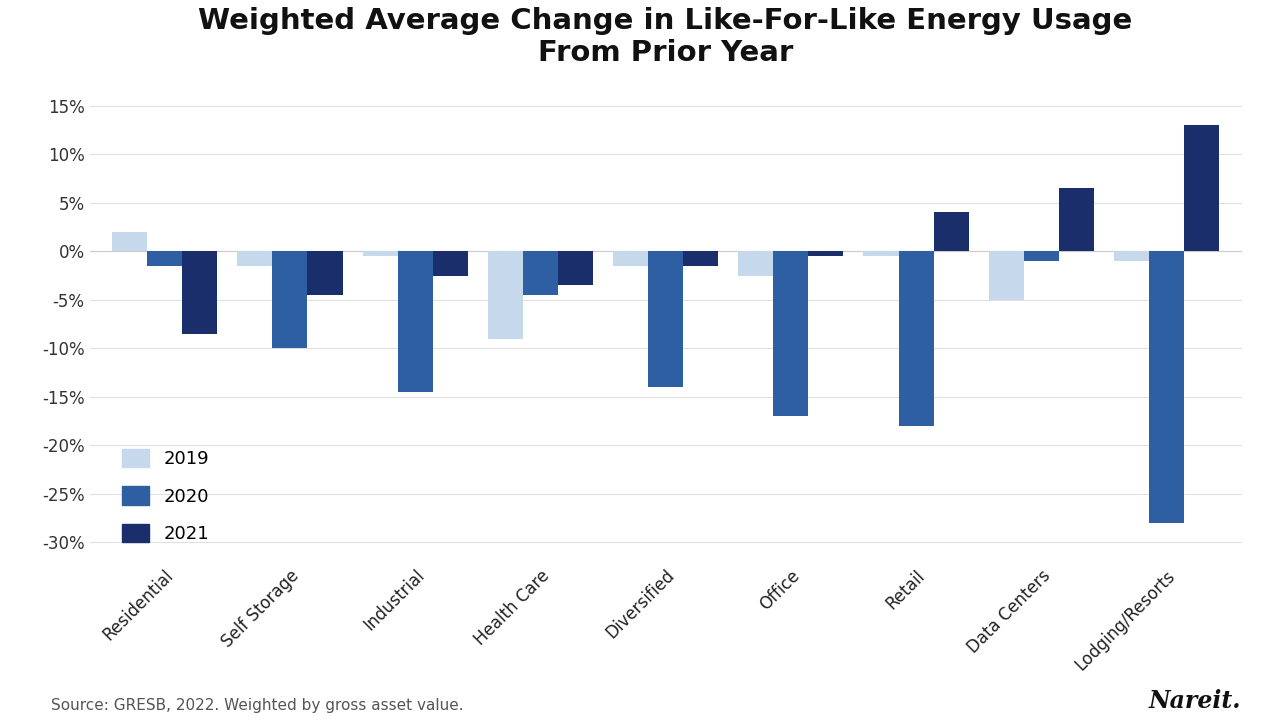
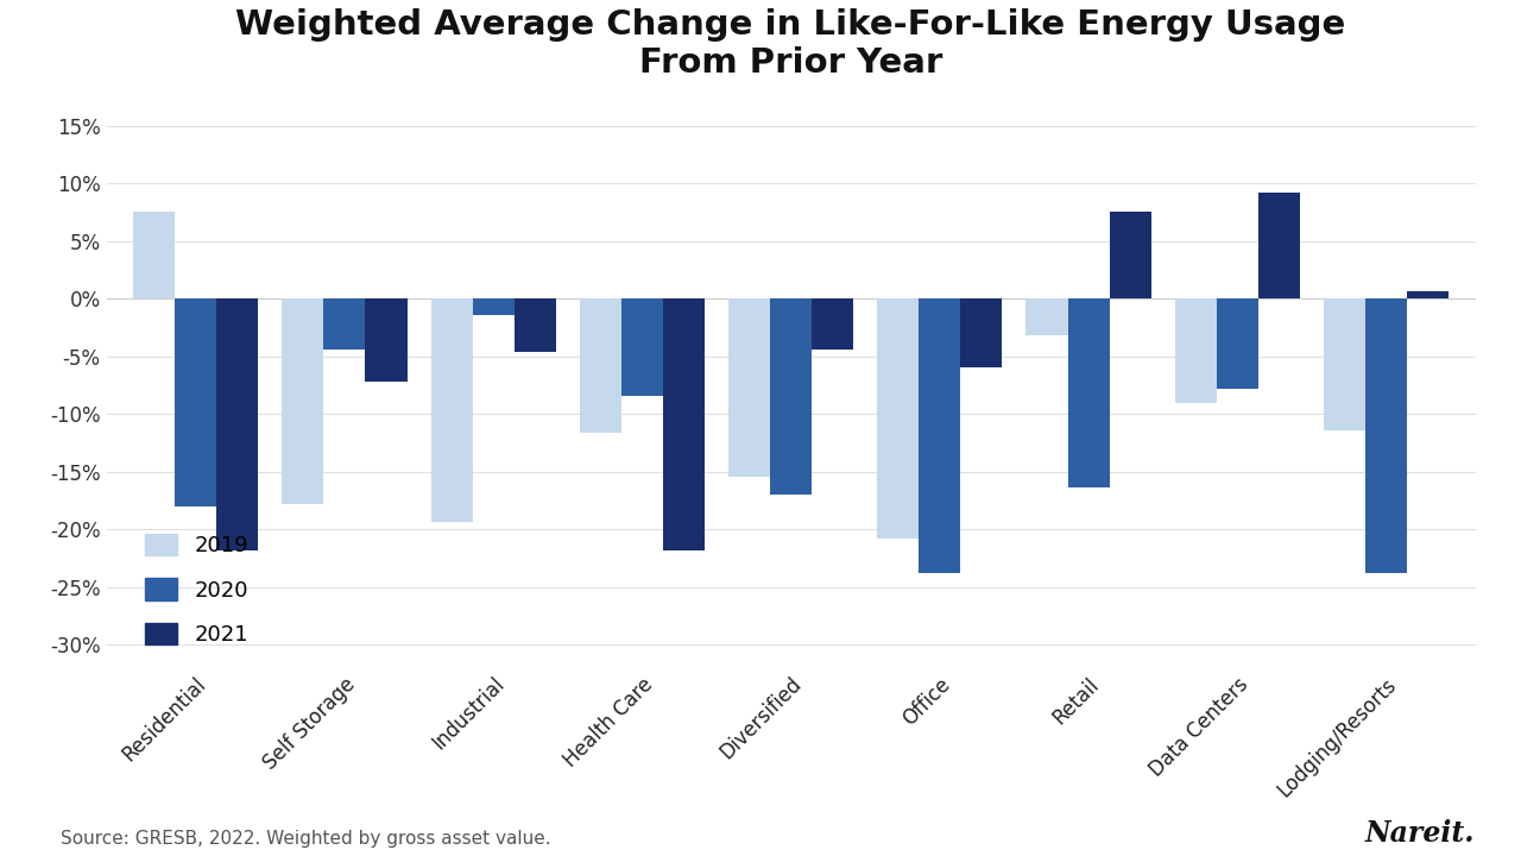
2019/Residential: 2.0% -> 7.6%
2020/Residential: -1.5% -> -18.0%
2021/Residential: -8.5% -> -21.8%
2019/Self Storage: -1.5% -> -17.8%
2020/Self Storage: -10.0% -> -4.4%
2021/Self Storage: -4.5% -> -7.2%
2019/Industrial: -0.5% -> -19.4%
2020/Industrial: -14.5% -> -1.4%
2021/Industrial: -2.5% -> -4.6%
2019/Health Care: -9.0% -> -11.6%
2020/Health Care: -4.5% -> -8.4%
2021/Health Care: -3.5% -> -21.8%
2019/Diversified: -1.5% -> -15.4%
2020/Diversified: -14.0% -> -17.0%
2021/Diversified: -1.5% -> -4.4%
2019/Office: -2.5% -> -20.8%
2020/Office: -17.0% -> -23.8%
2021/Office: -0.5% -> -6.0%
2019/Retail: -0.5% -> -3.2%
2020/Retail: -18.0% -> -16.4%
2021/Retail: 4.0% -> 7.6%
2019/Data Centers: -5.0% -> -9.0%
2020/Data Centers: -1.0% -> -7.8%
2021/Data Centers: 6.5% -> 9.2%
2019/Lodging/Resorts: -1.0% -> -11.4%
2020/Lodging/Resorts: -28.0% -> -23.8%
2021/Lodging/Resorts: 13.0% -> 0.6%
